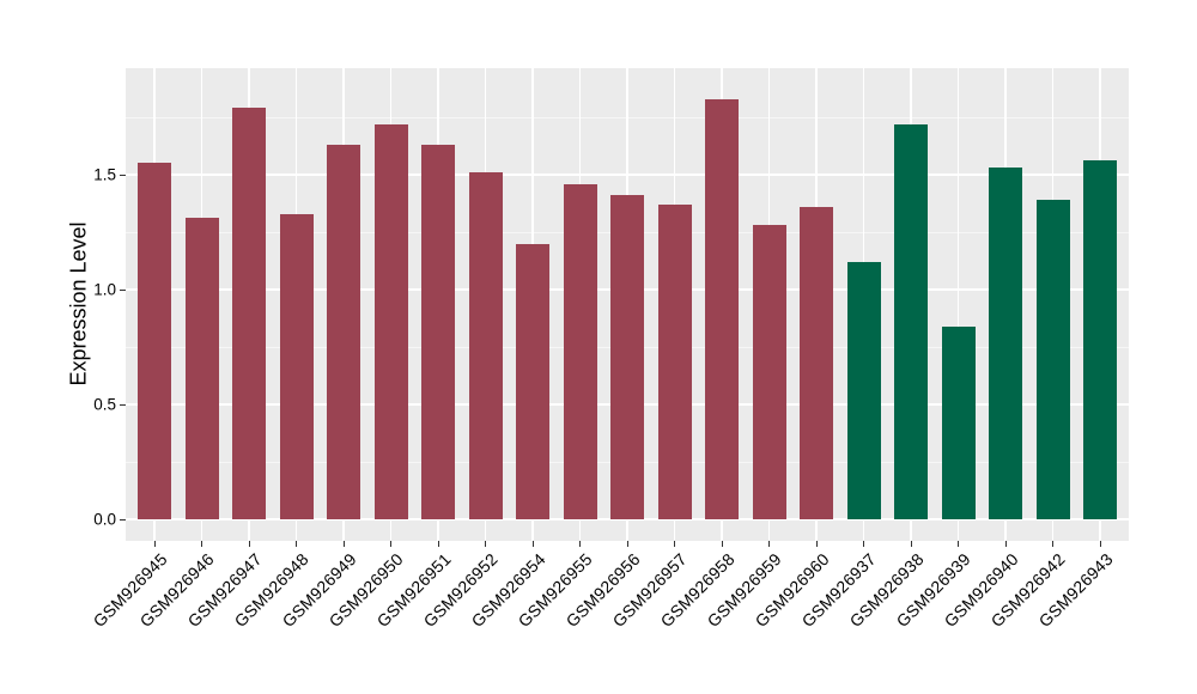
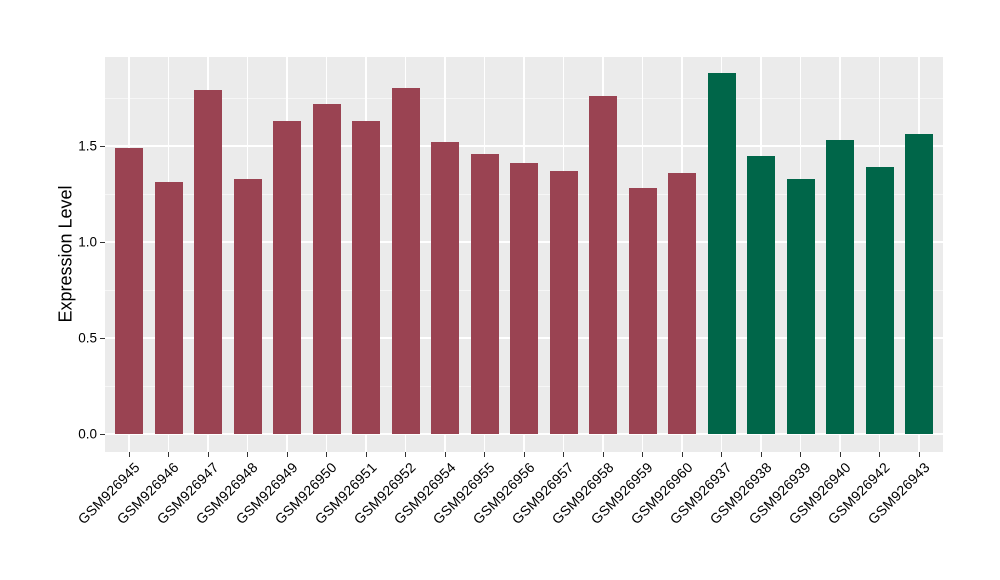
GSM926945: 1.55 -> 1.49
GSM926952: 1.51 -> 1.80
GSM926954: 1.20 -> 1.52
GSM926958: 1.83 -> 1.76
GSM926937: 1.12 -> 1.88
GSM926938: 1.72 -> 1.45
GSM926939: 0.84 -> 1.33
